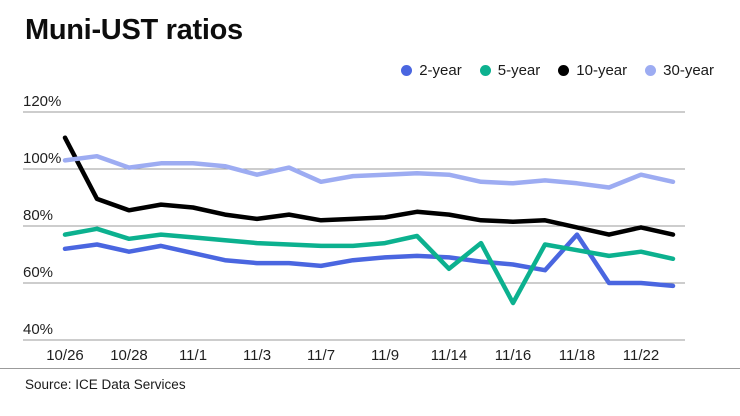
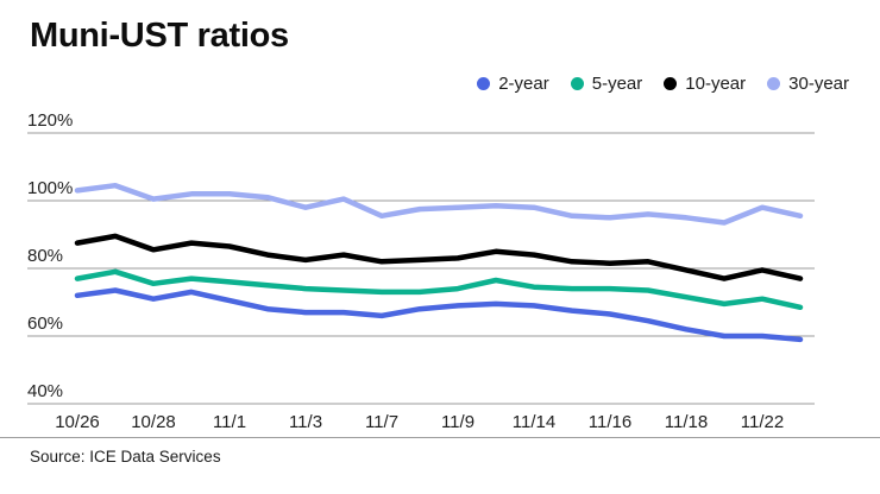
10-year/10/26: 111% -> 88%
5-year/11/14: 65% -> 74%
5-year/11/16: 53% -> 74%
2-year/11/18: 77% -> 62%
